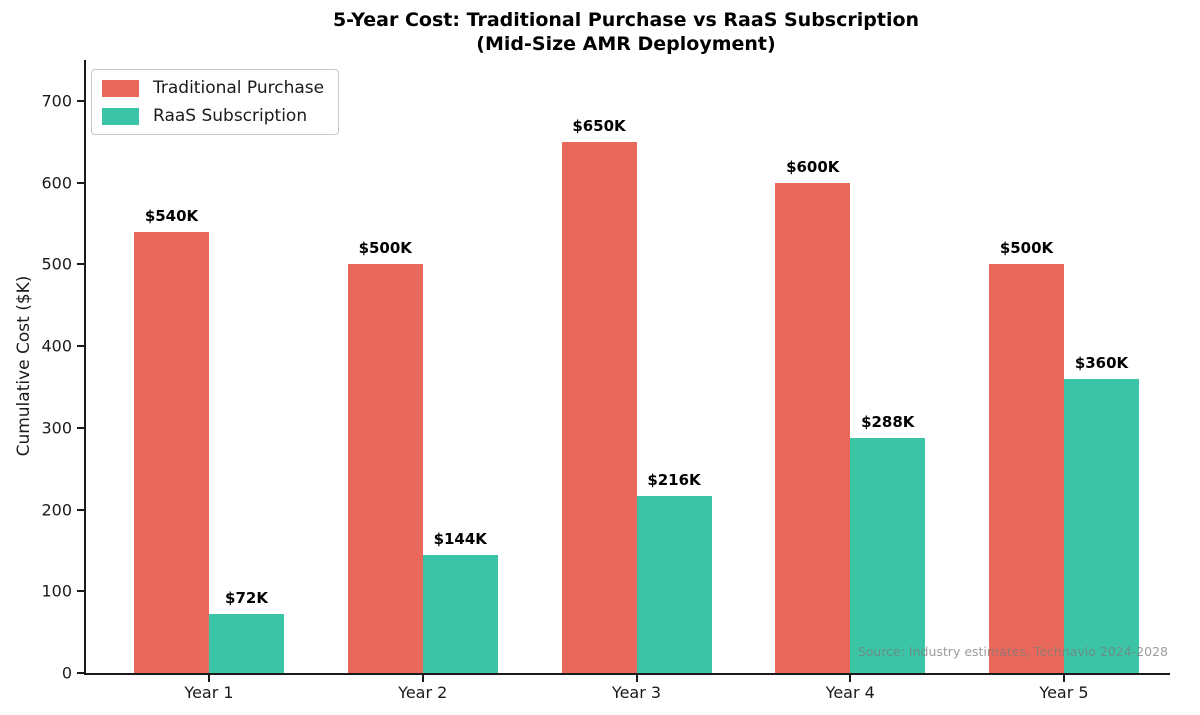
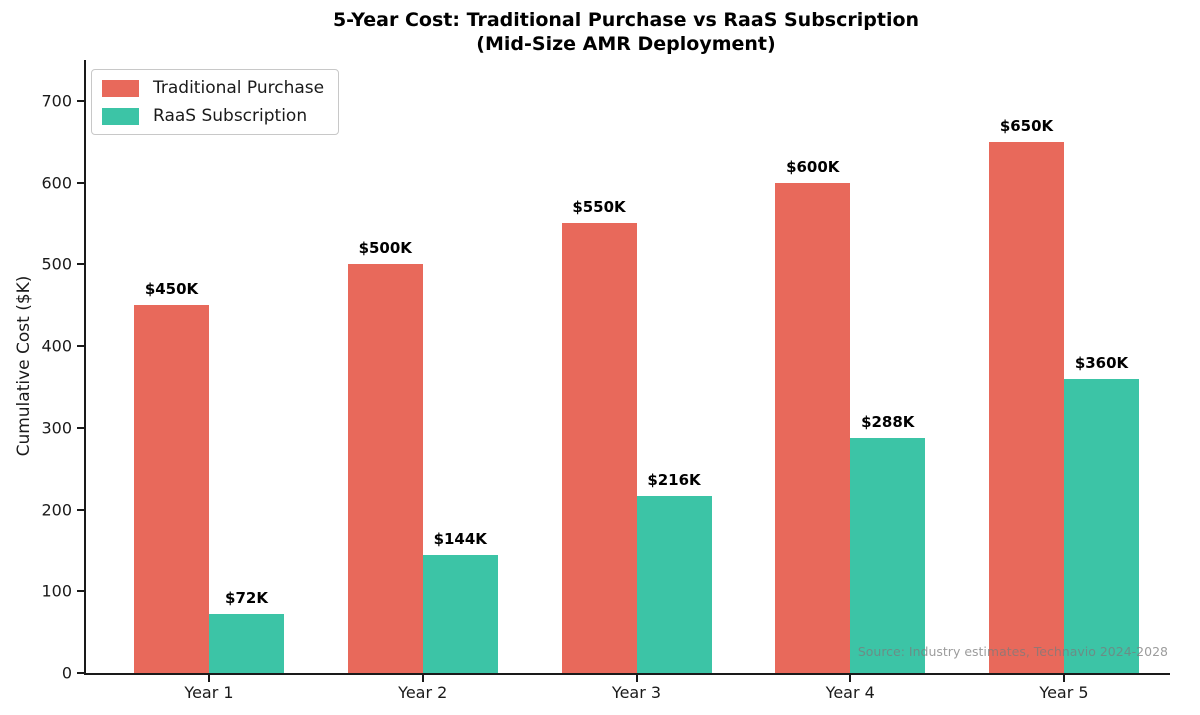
Traditional Purchase/Year 1: $540K -> $450K
Traditional Purchase/Year 3: $650K -> $550K
Traditional Purchase/Year 5: $500K -> $650K
